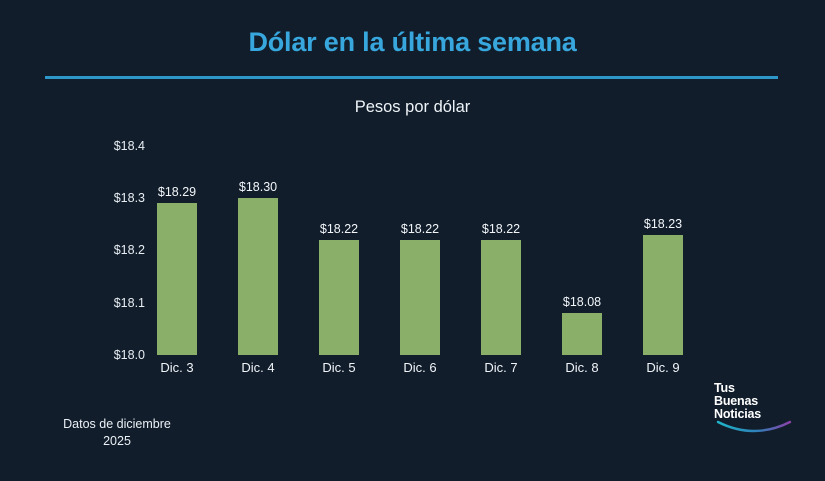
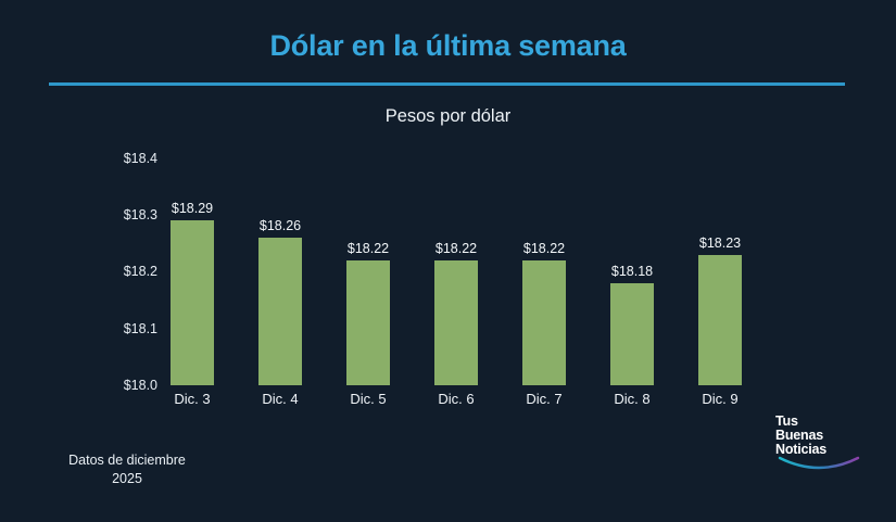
Dic. 4: $18.30 -> $18.26
Dic. 8: $18.08 -> $18.18
